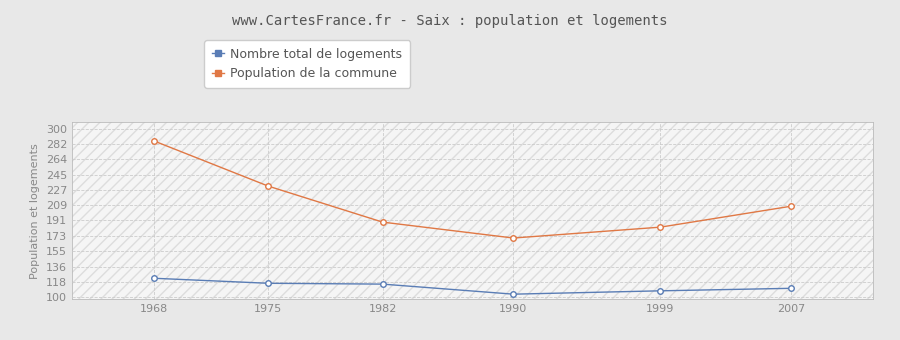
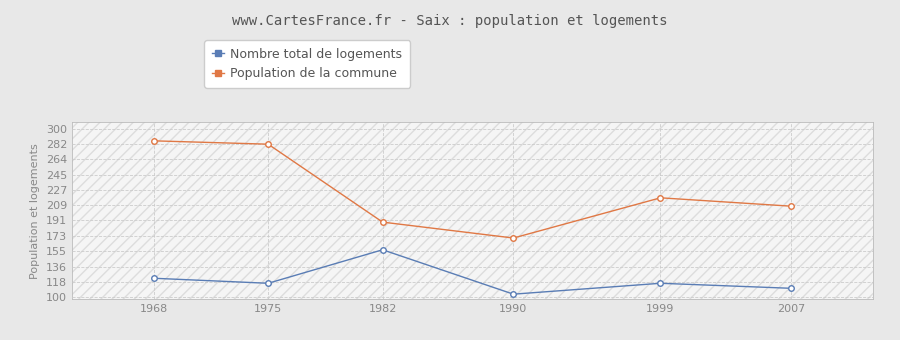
Population de la commune/1975: 232 -> 282
Nombre total de logements/1982: 115 -> 156
Nombre total de logements/1999: 107 -> 116
Population de la commune/1999: 183 -> 218
